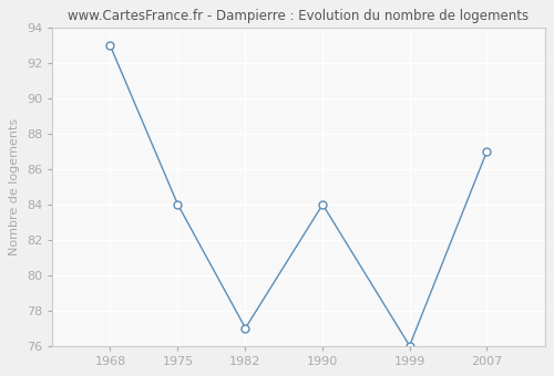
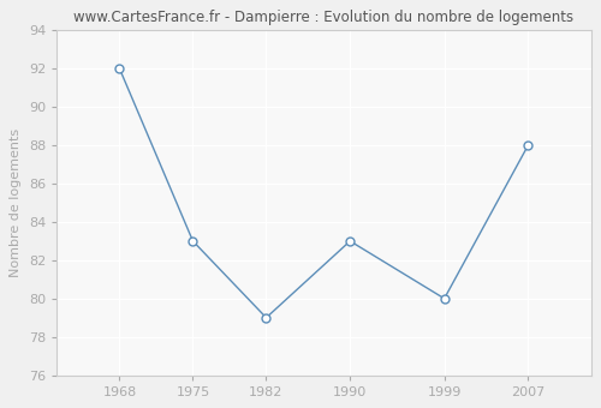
1968: 93 -> 92
1975: 84 -> 83
1982: 77 -> 79
1990: 84 -> 83
1999: 76 -> 80
2007: 87 -> 88
